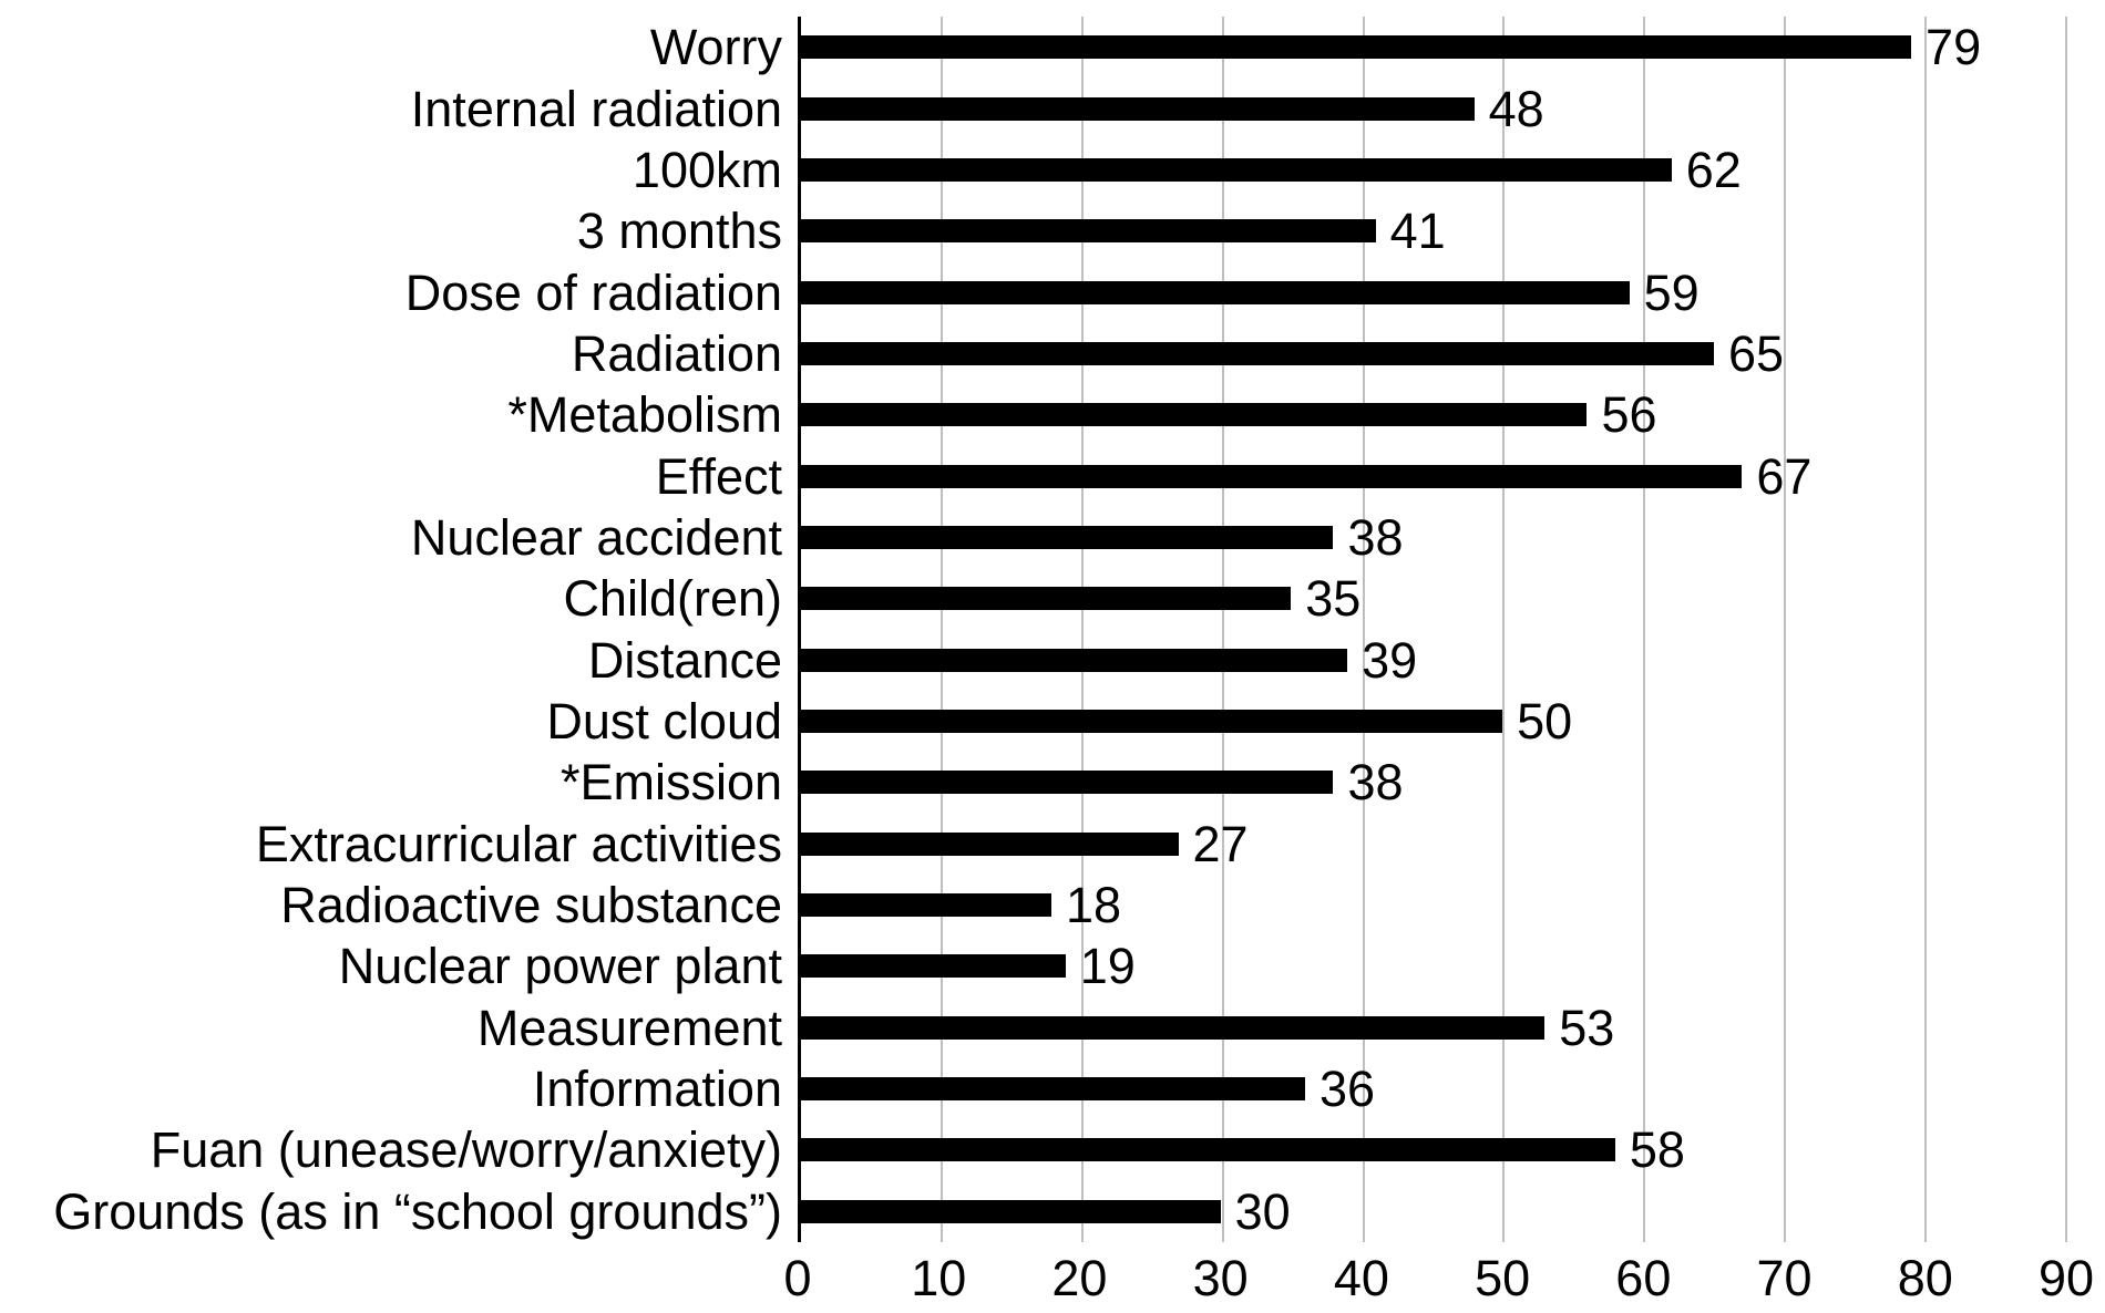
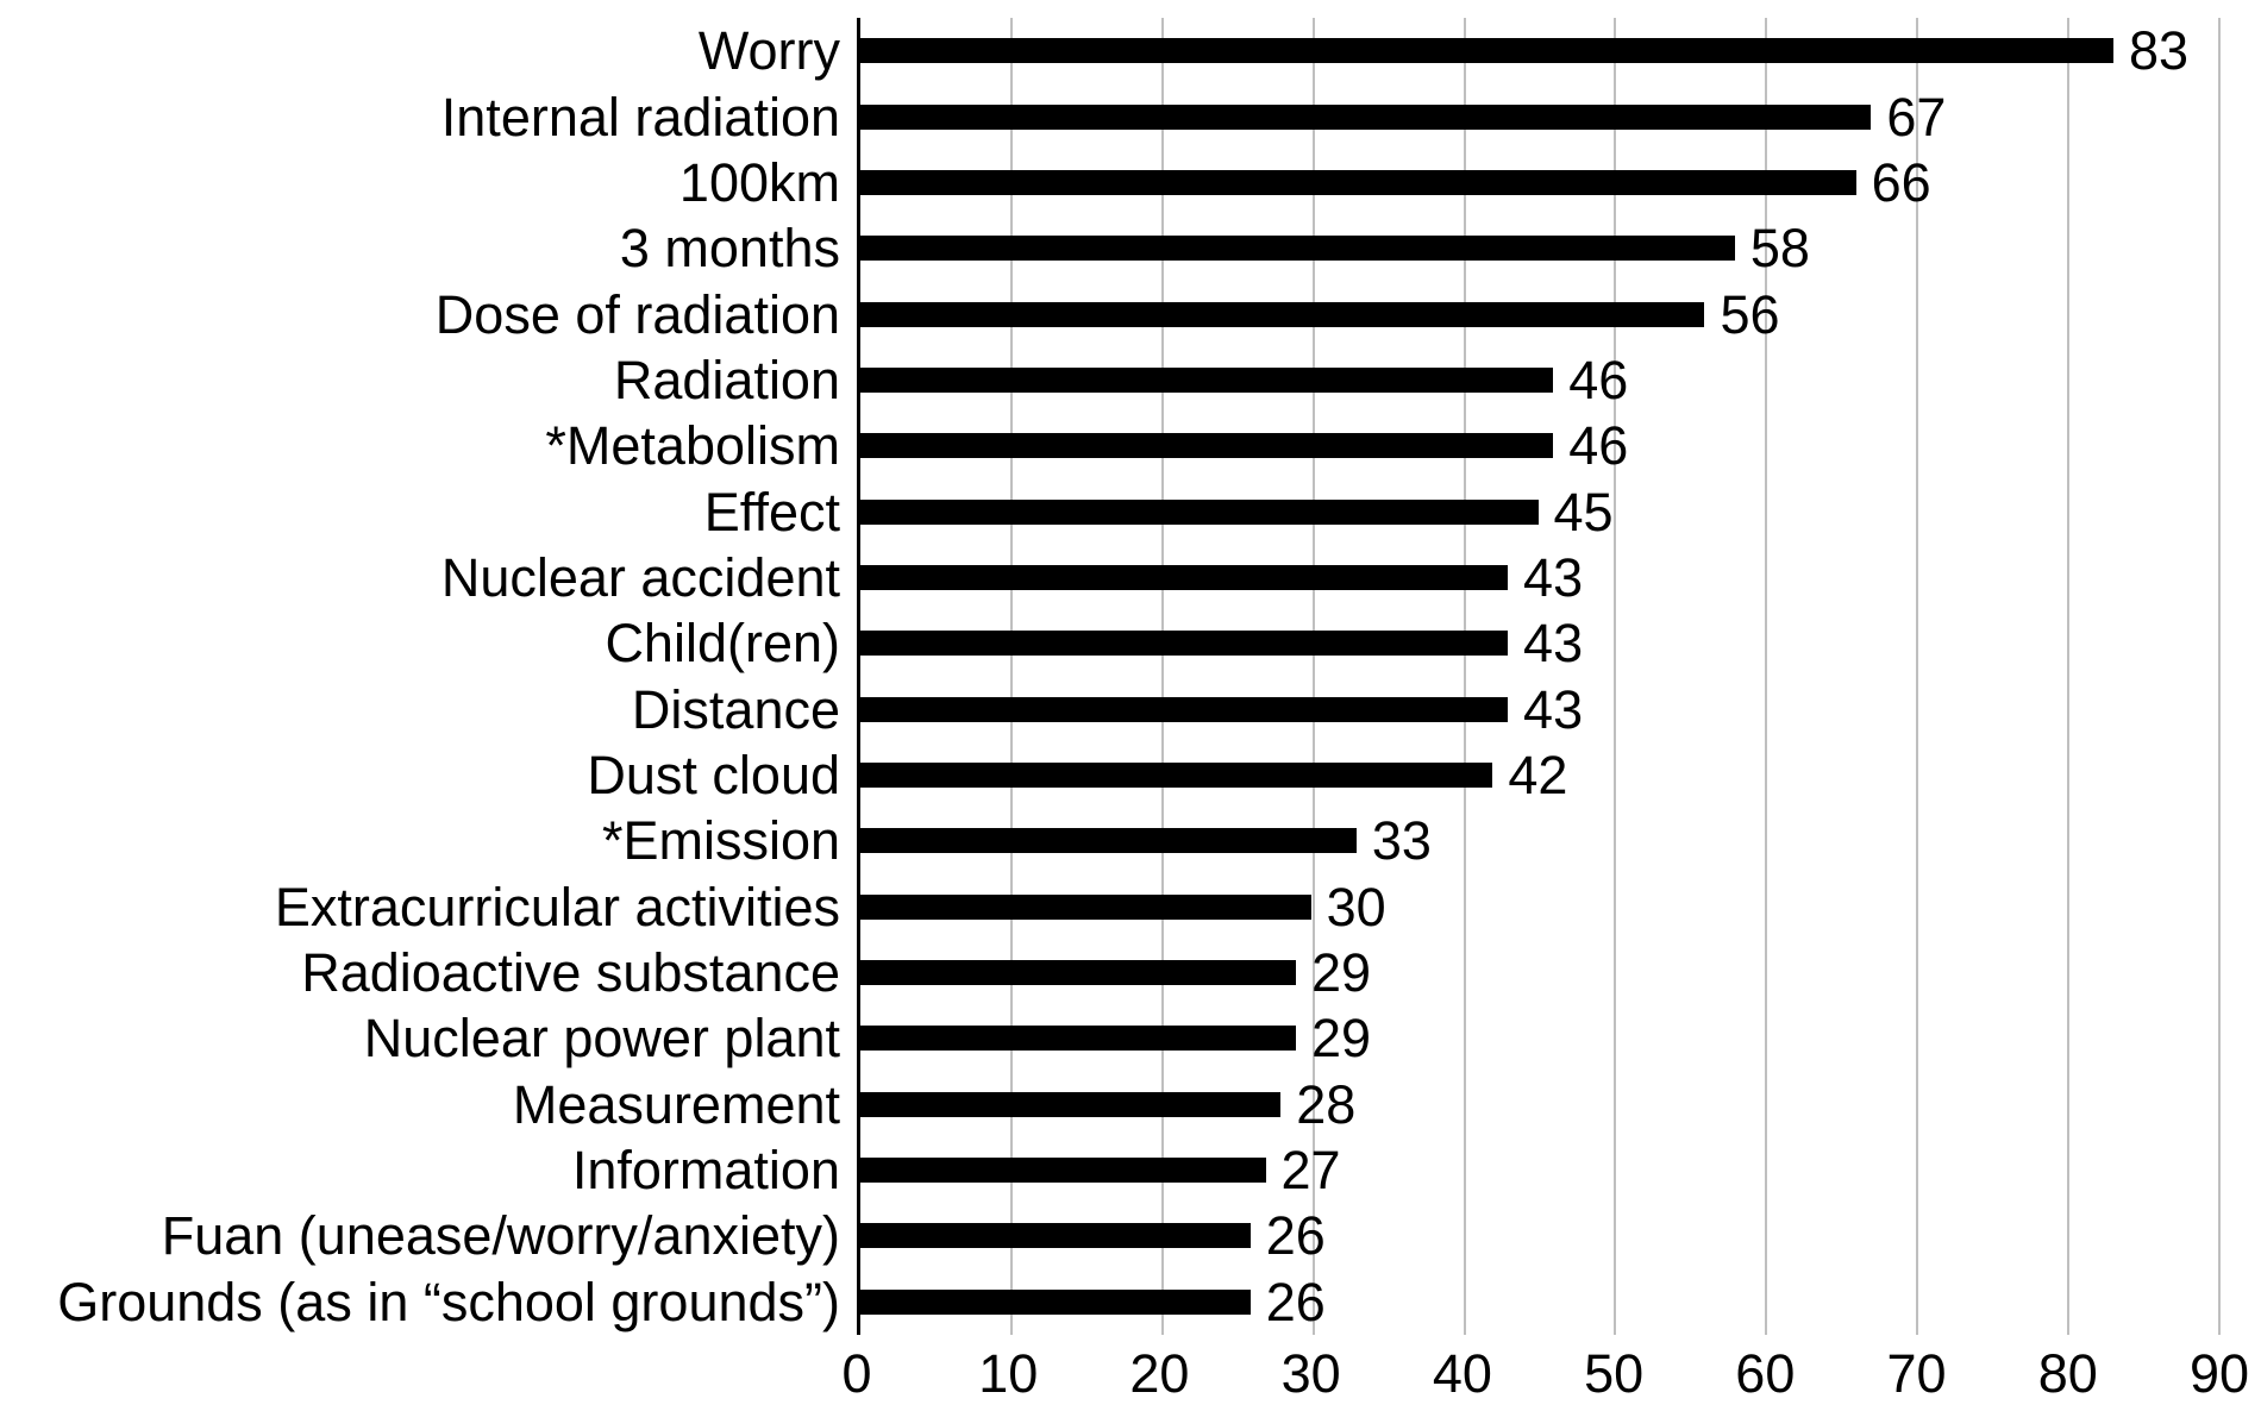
Worry: 79 -> 83
Internal radiation: 48 -> 67
100km: 62 -> 66
3 months: 41 -> 58
Dose of radiation: 59 -> 56
Radiation: 65 -> 46
*Metabolism: 56 -> 46
Effect: 67 -> 45
Nuclear accident: 38 -> 43
Child(ren): 35 -> 43
Distance: 39 -> 43
Dust cloud: 50 -> 42
*Emission: 38 -> 33
Extracurricular activities: 27 -> 30
Radioactive substance: 18 -> 29
Nuclear power plant: 19 -> 29
Measurement: 53 -> 28
Information: 36 -> 27
Fuan (unease/worry/anxiety): 58 -> 26
Grounds (as in “school grounds”): 30 -> 26
